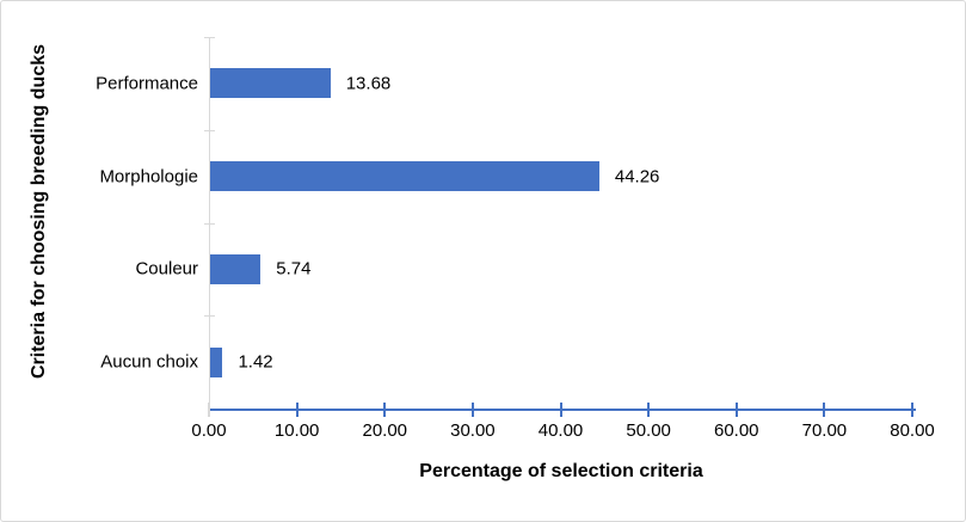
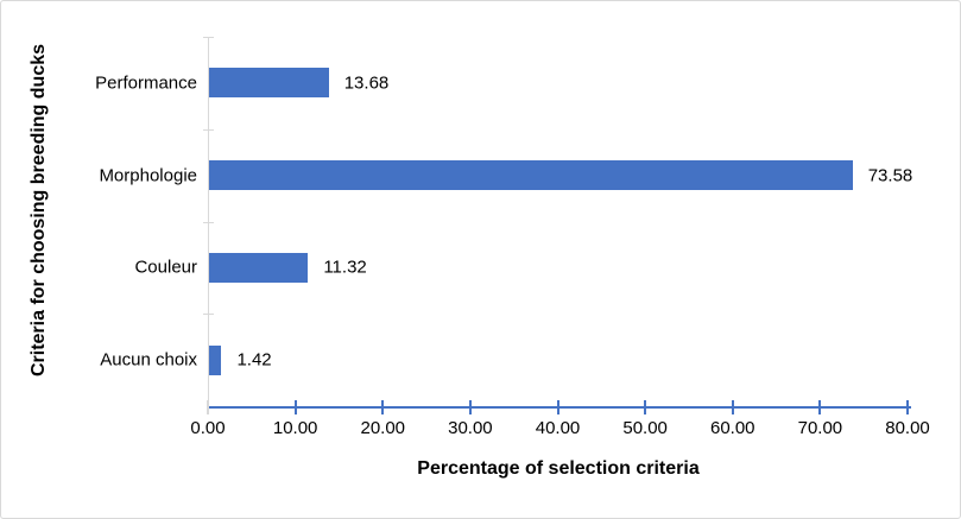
Morphologie: 44.26 -> 73.58
Couleur: 5.74 -> 11.32
